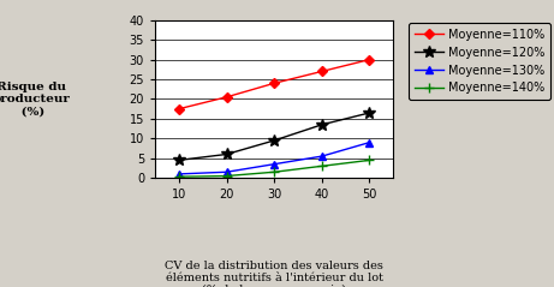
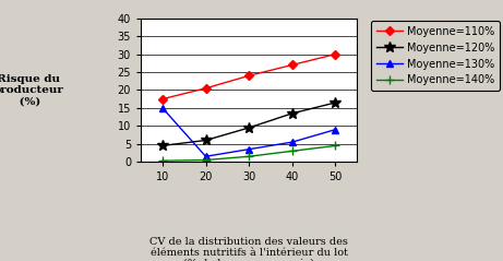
Moyenne=130%/10: 1.0 -> 15.0
